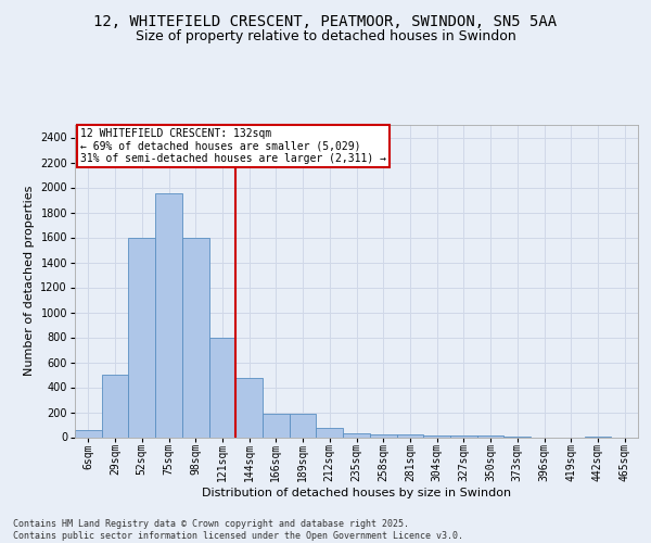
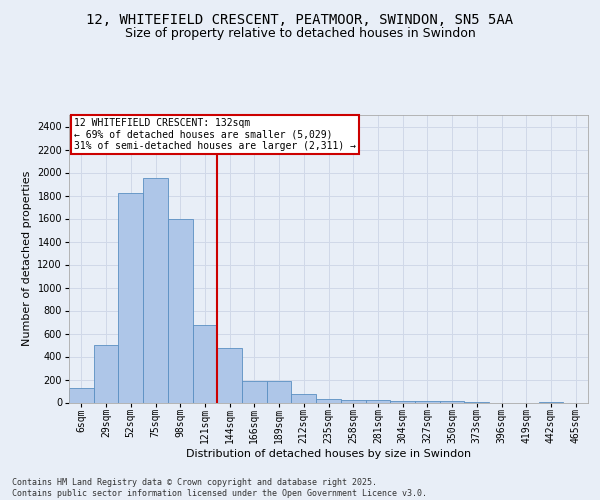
6sqm: 60 -> 130
52sqm: 1600 -> 1820
121sqm: 800 -> 670
